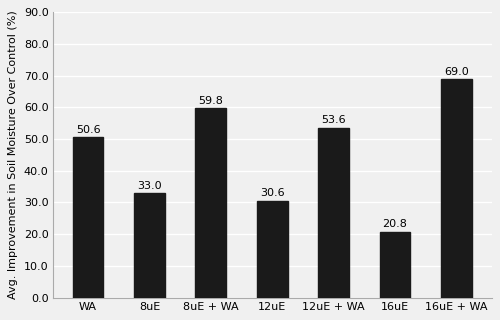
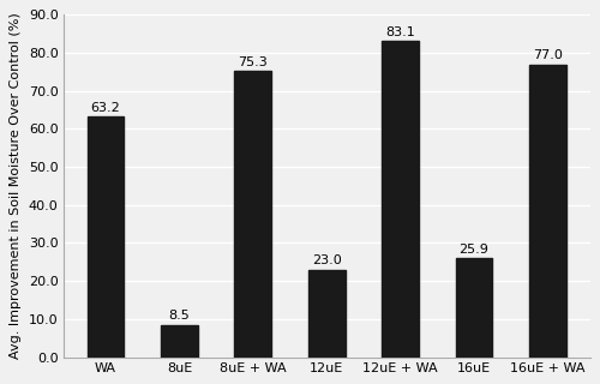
WA: 50.6 -> 63.2
8uE: 33.0 -> 8.5
8uE + WA: 59.8 -> 75.3
12uE: 30.6 -> 23.0
12uE + WA: 53.6 -> 83.1
16uE: 20.8 -> 25.9
16uE + WA: 69.0 -> 77.0
